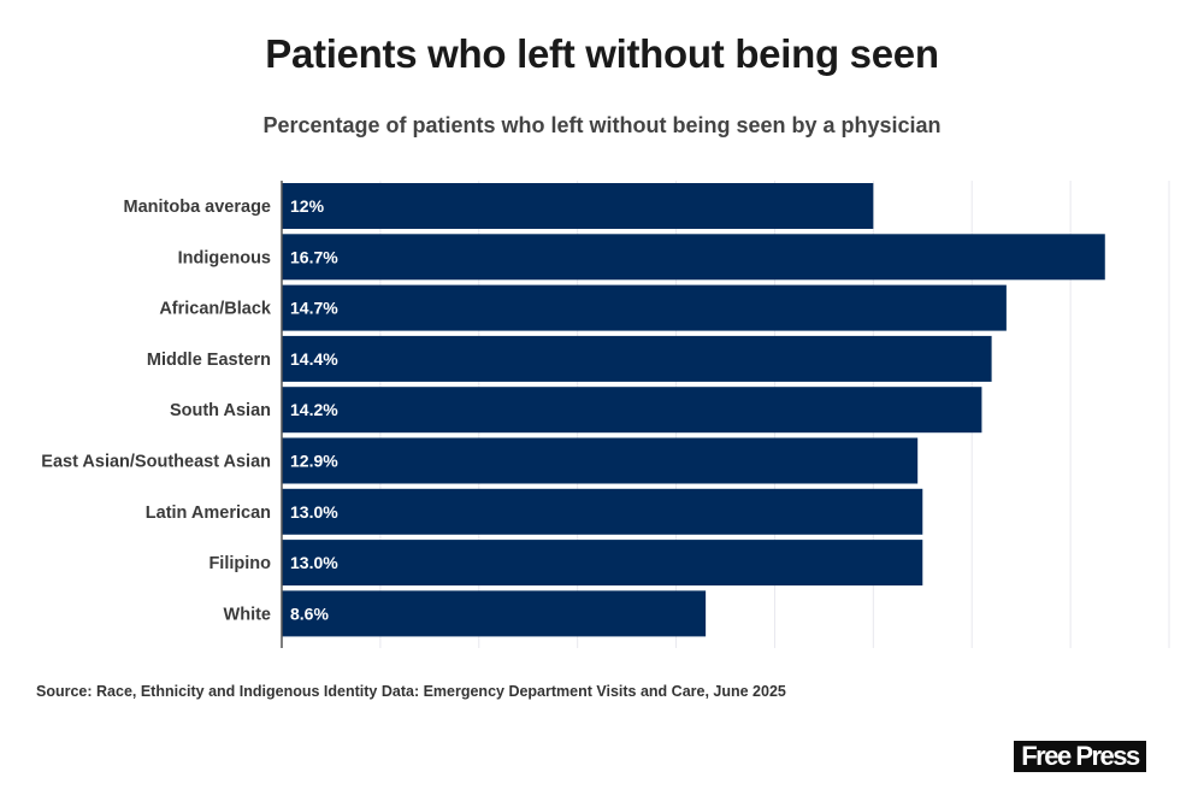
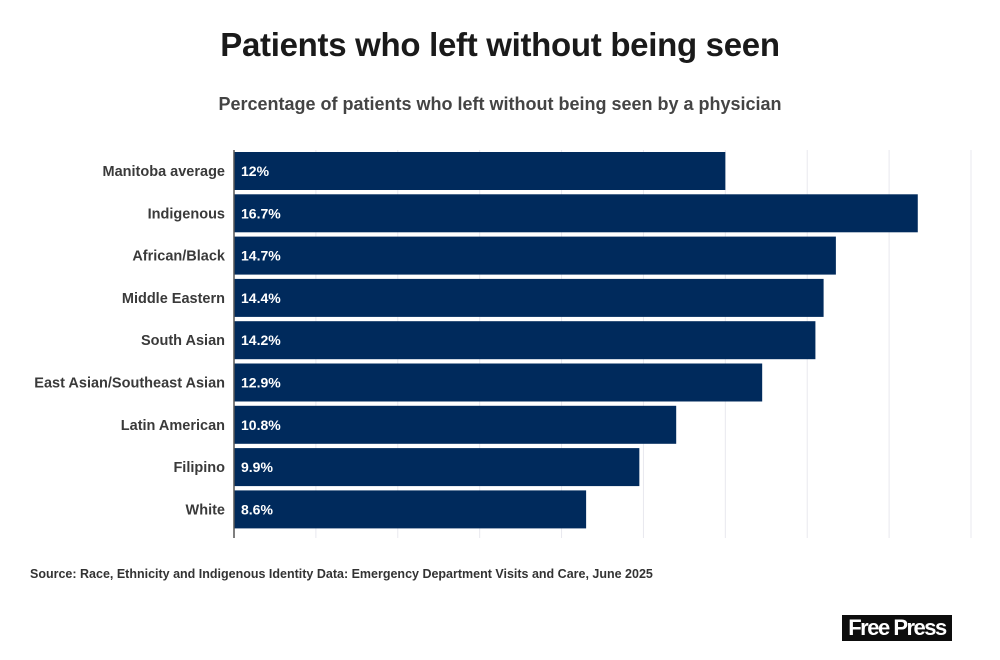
Latin American: 13.0% -> 10.8%
Filipino: 13.0% -> 9.9%
